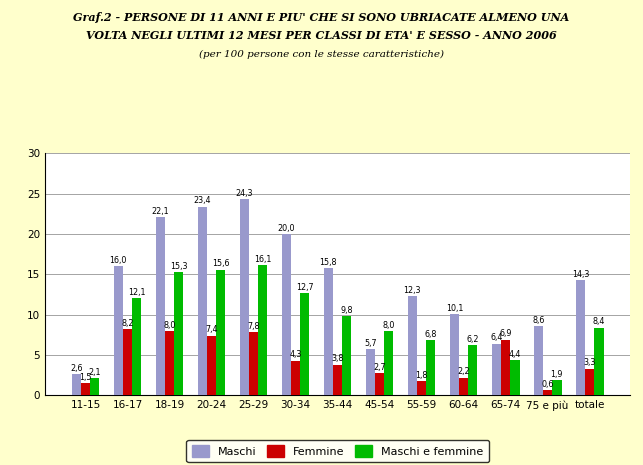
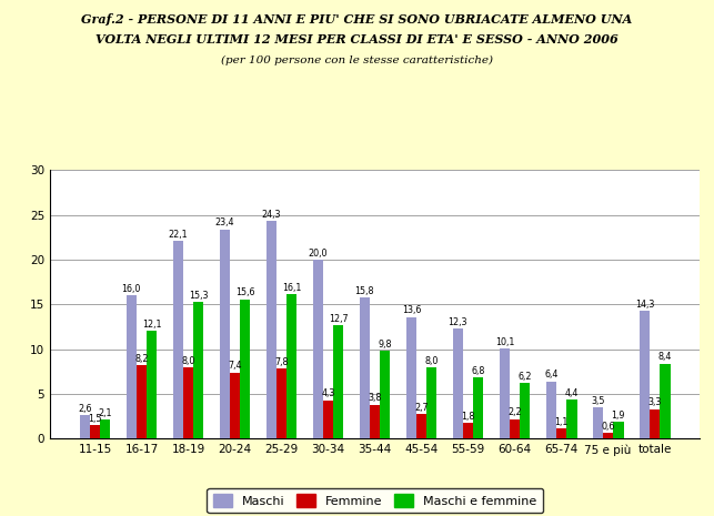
Maschi/45-54: 5,7 -> 13,6
Femmine/65-74: 6,9 -> 1,1
Maschi/75 e più: 8,6 -> 3,5
